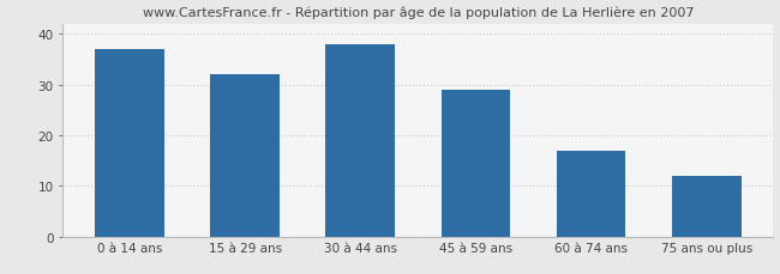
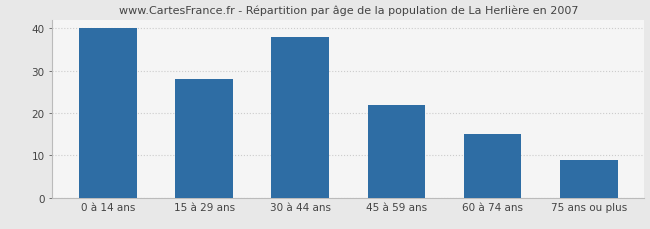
0 à 14 ans: 37 -> 40
15 à 29 ans: 32 -> 28
45 à 59 ans: 29 -> 22
60 à 74 ans: 17 -> 15
75 ans ou plus: 12 -> 9
